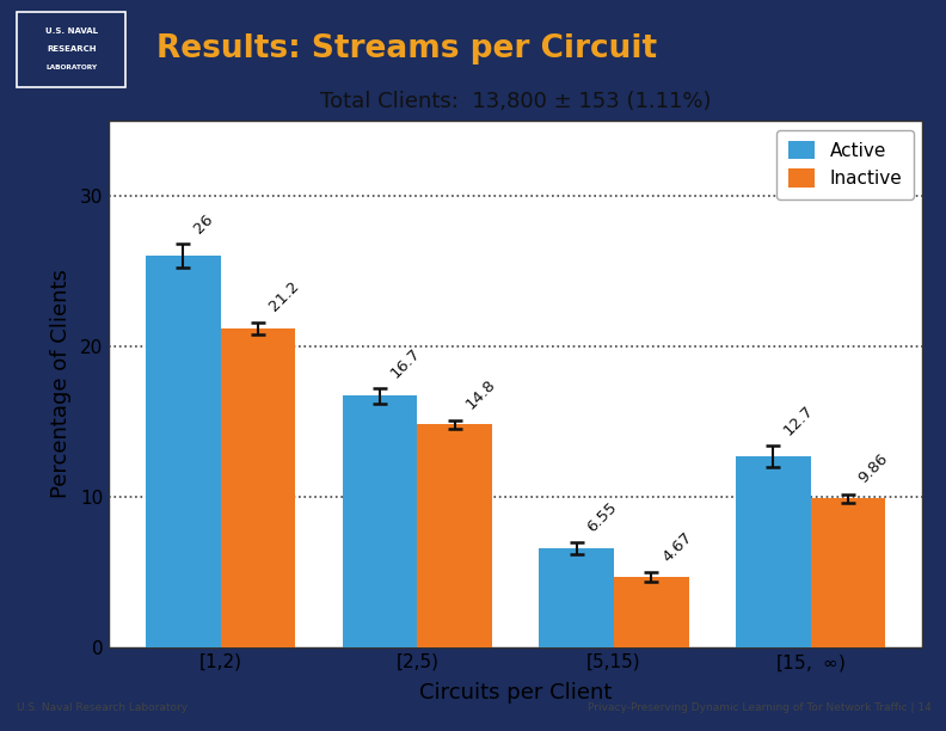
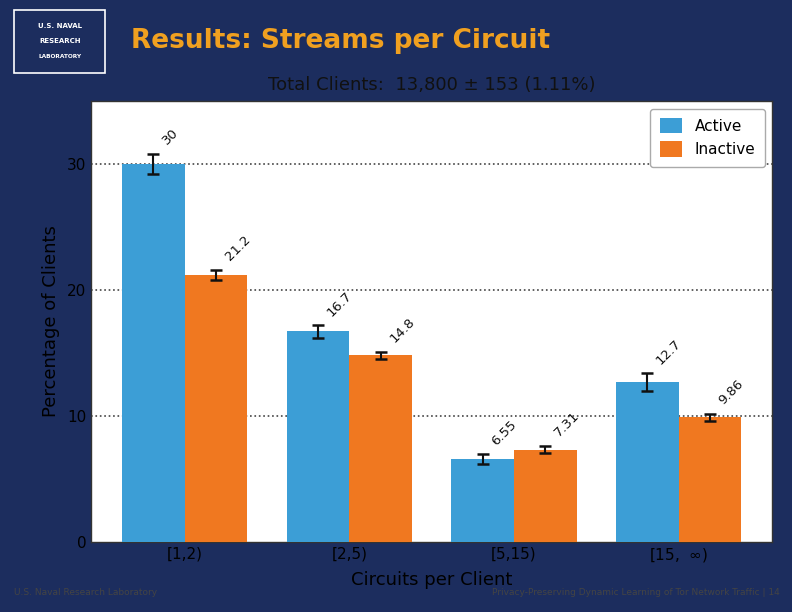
Active/[1,2): 26 -> 30
Inactive/[5,15): 4.67 -> 7.31
